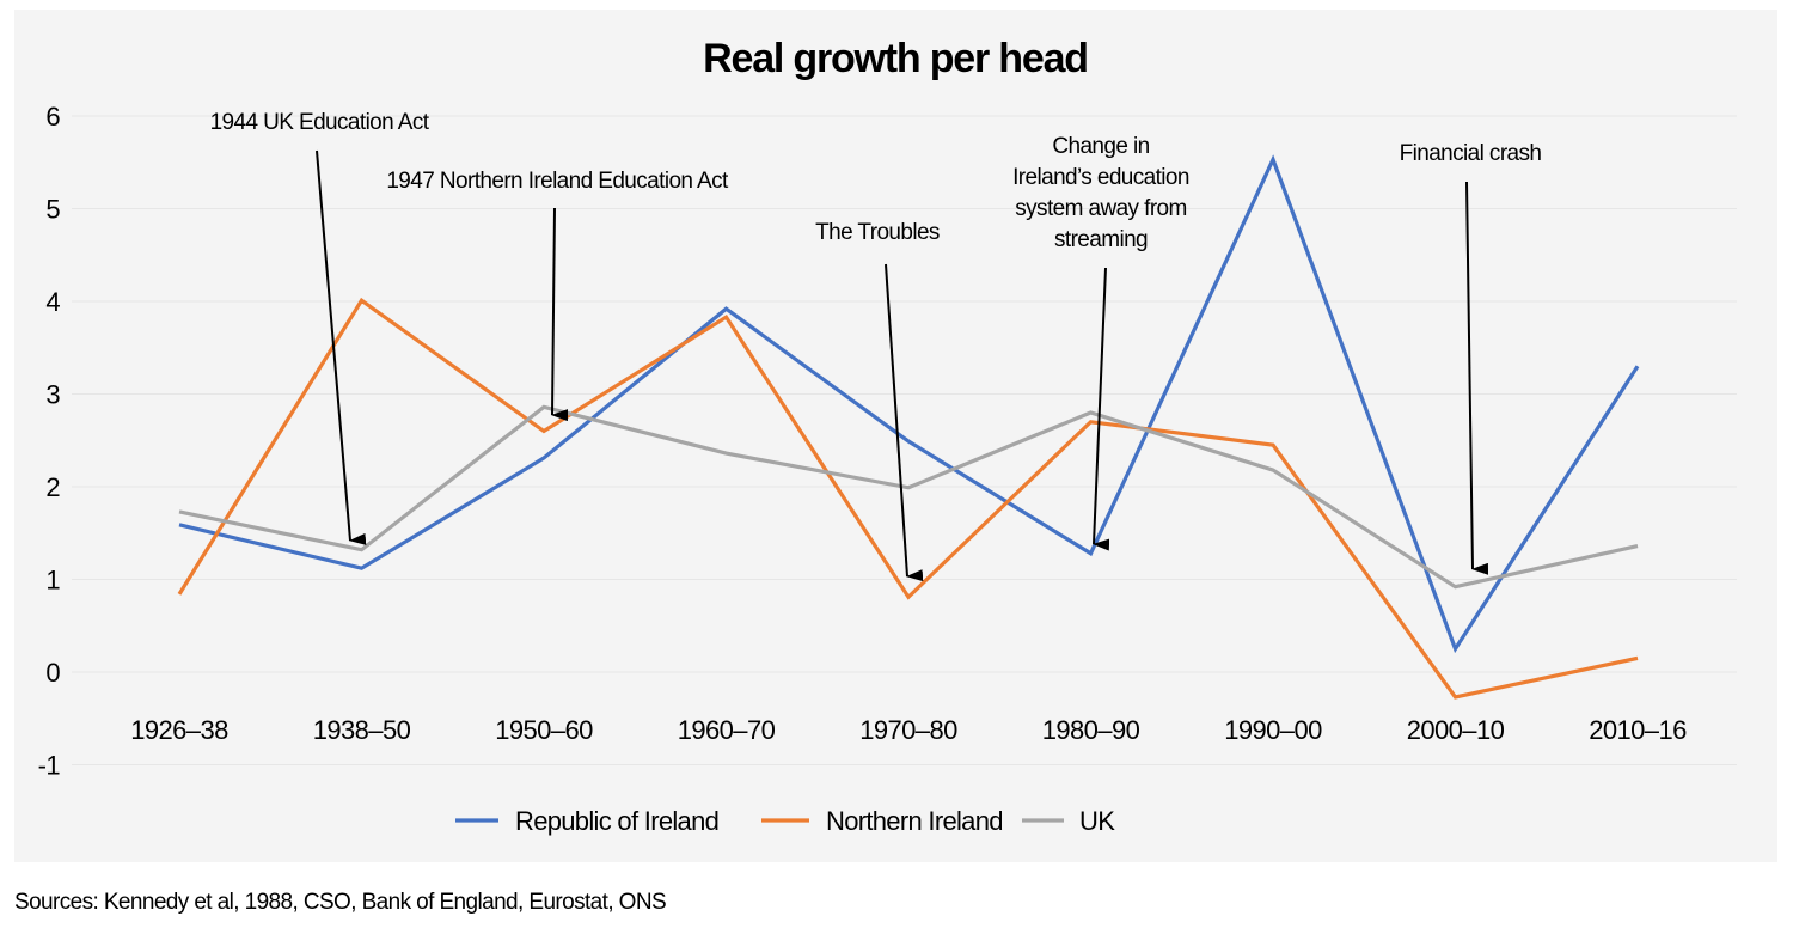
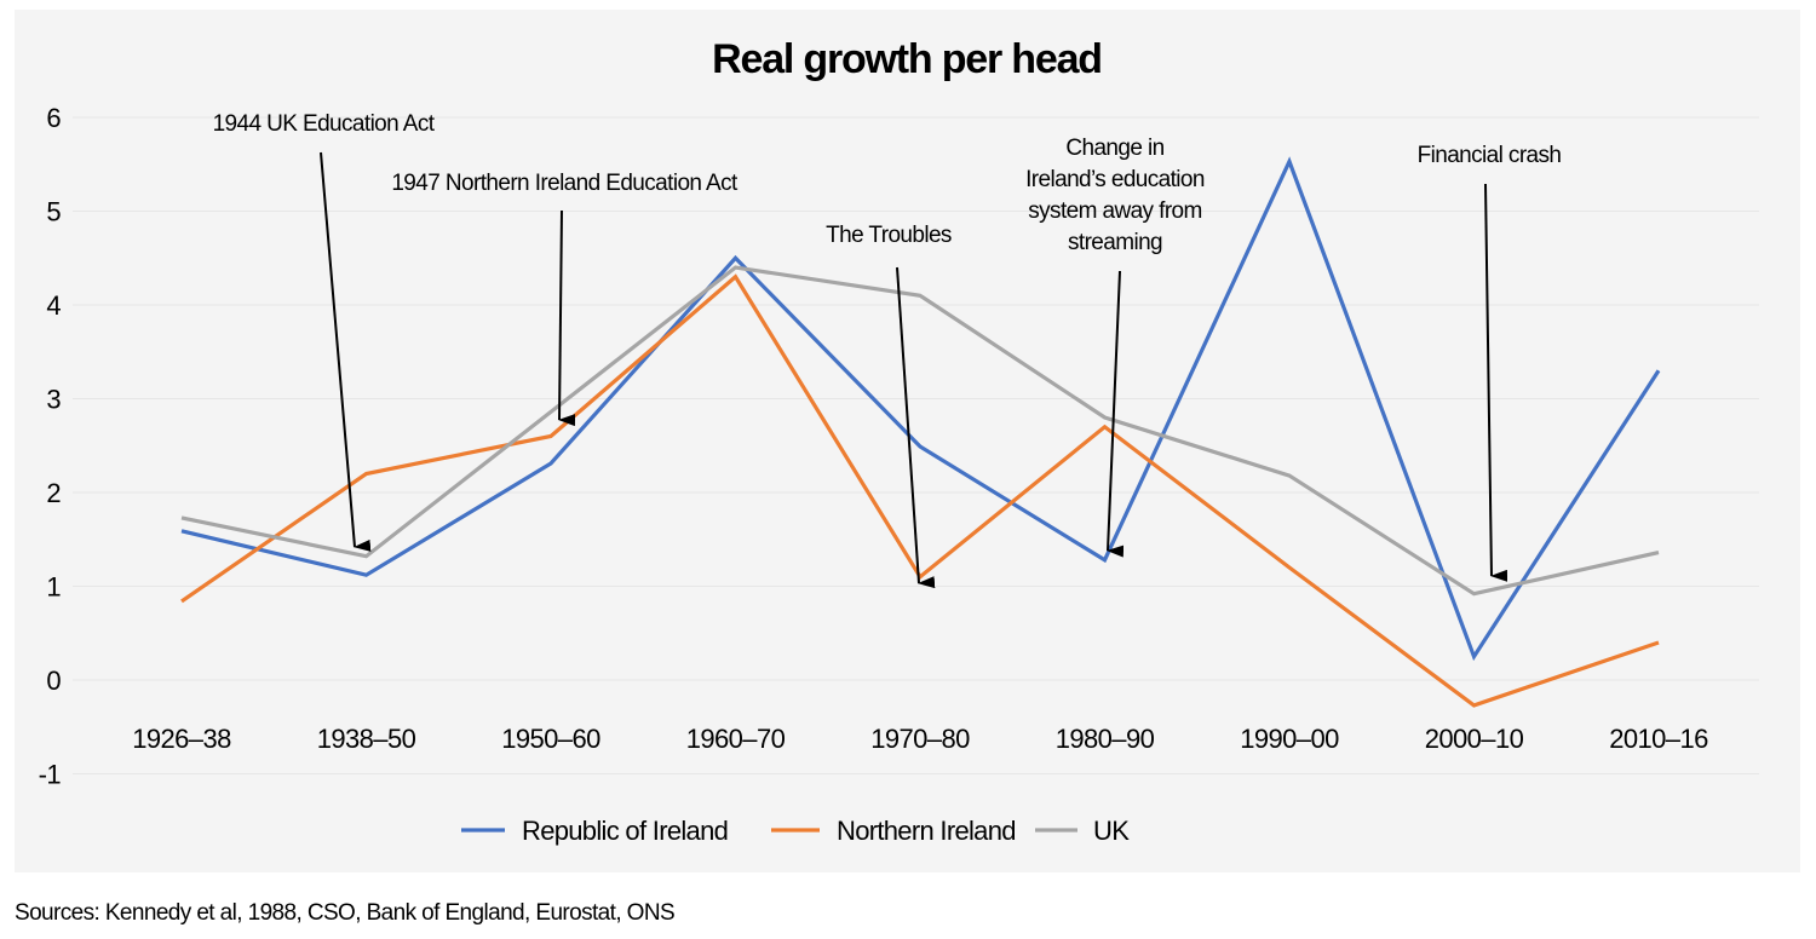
Northern Ireland/1938–50: 4.0 -> 2.2
Republic of Ireland/1960–70: 3.9 -> 4.5
Northern Ireland/1960–70: 3.8 -> 4.3
UK/1960–70: 2.4 -> 4.4
Northern Ireland/1970–80: 0.8 -> 1.1
UK/1970–80: 2.0 -> 4.1
Northern Ireland/1990–00: 2.5 -> 1.2
Northern Ireland/2010–16: 0.1 -> 0.4
